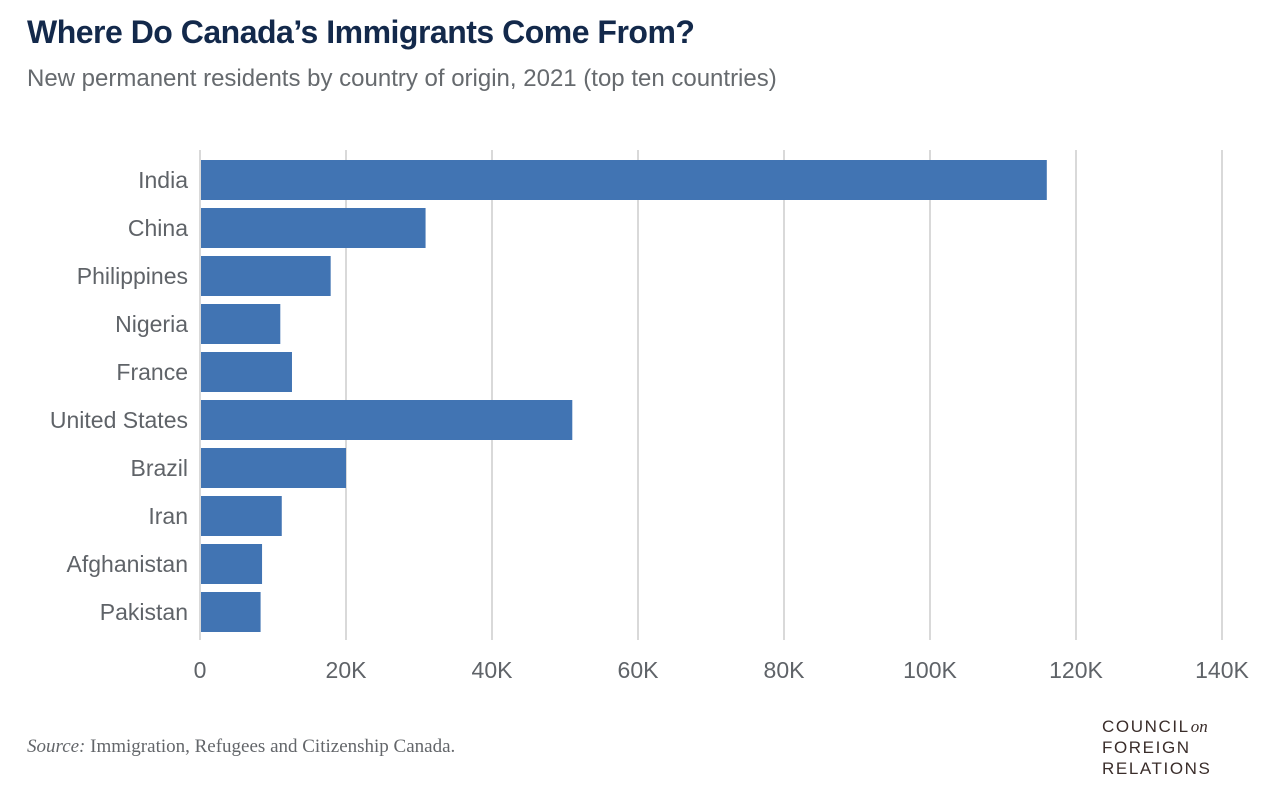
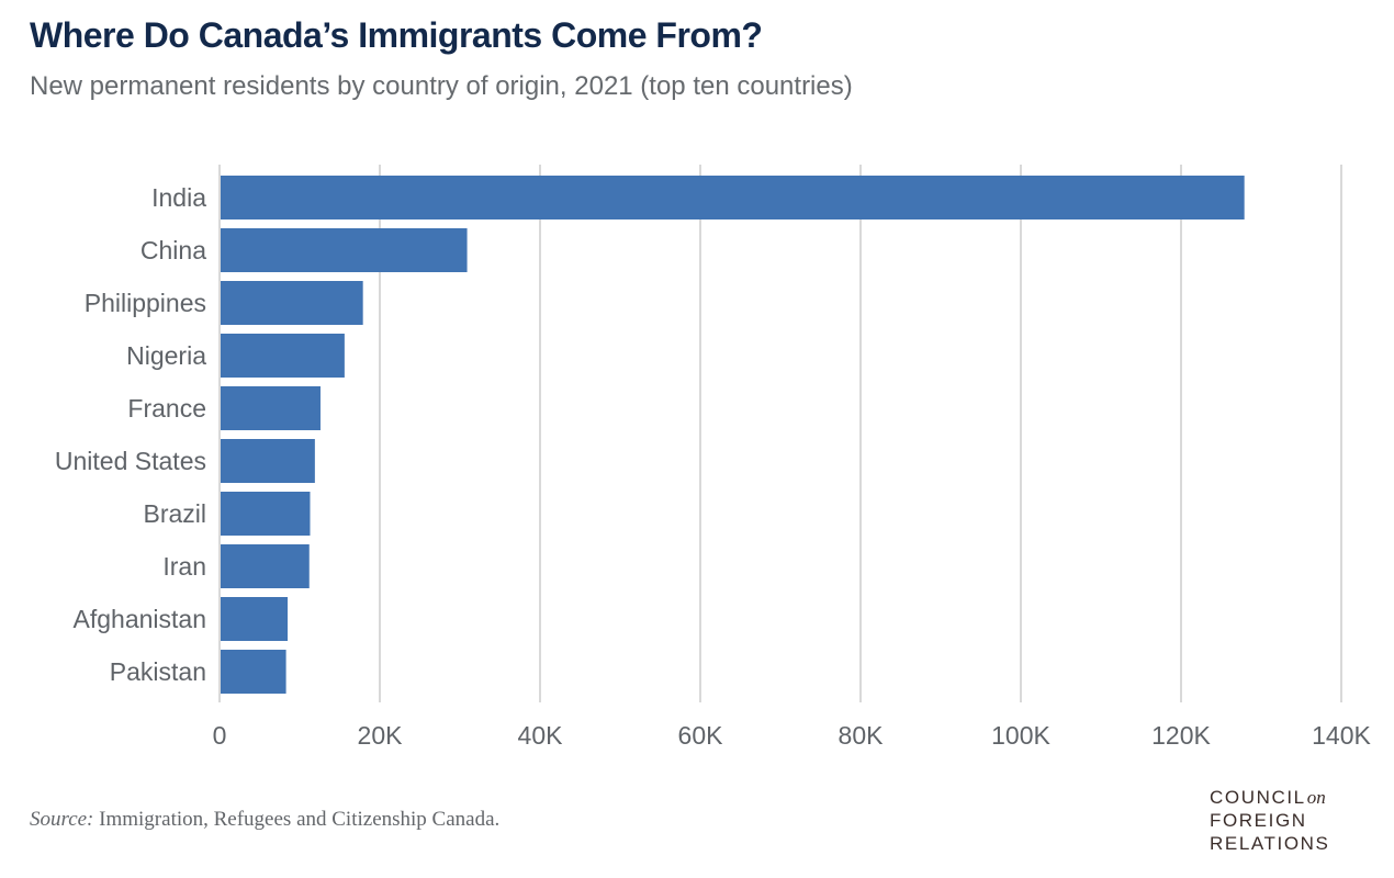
India: 116K -> 128K
Nigeria: 11K -> 16K
United States: 51K -> 12K
Brazil: 20K -> 11K
